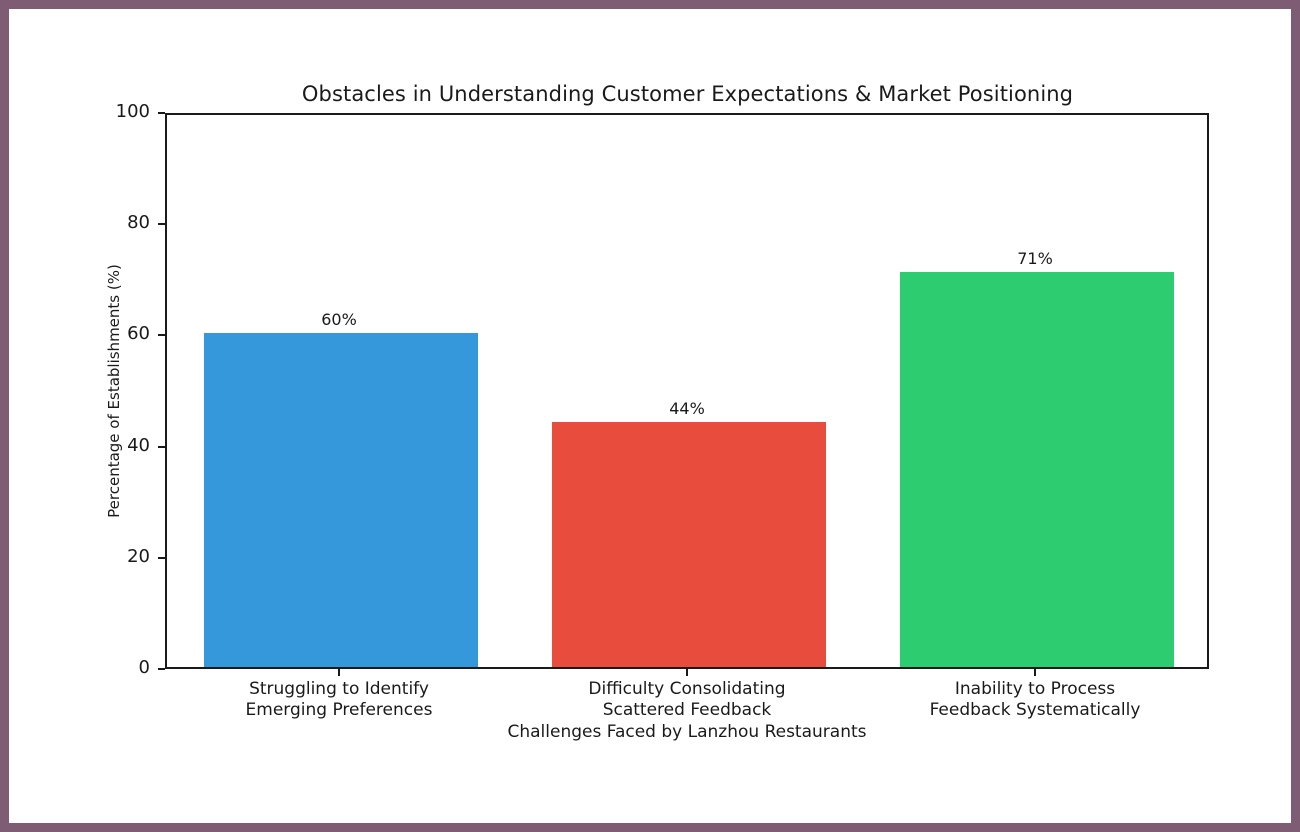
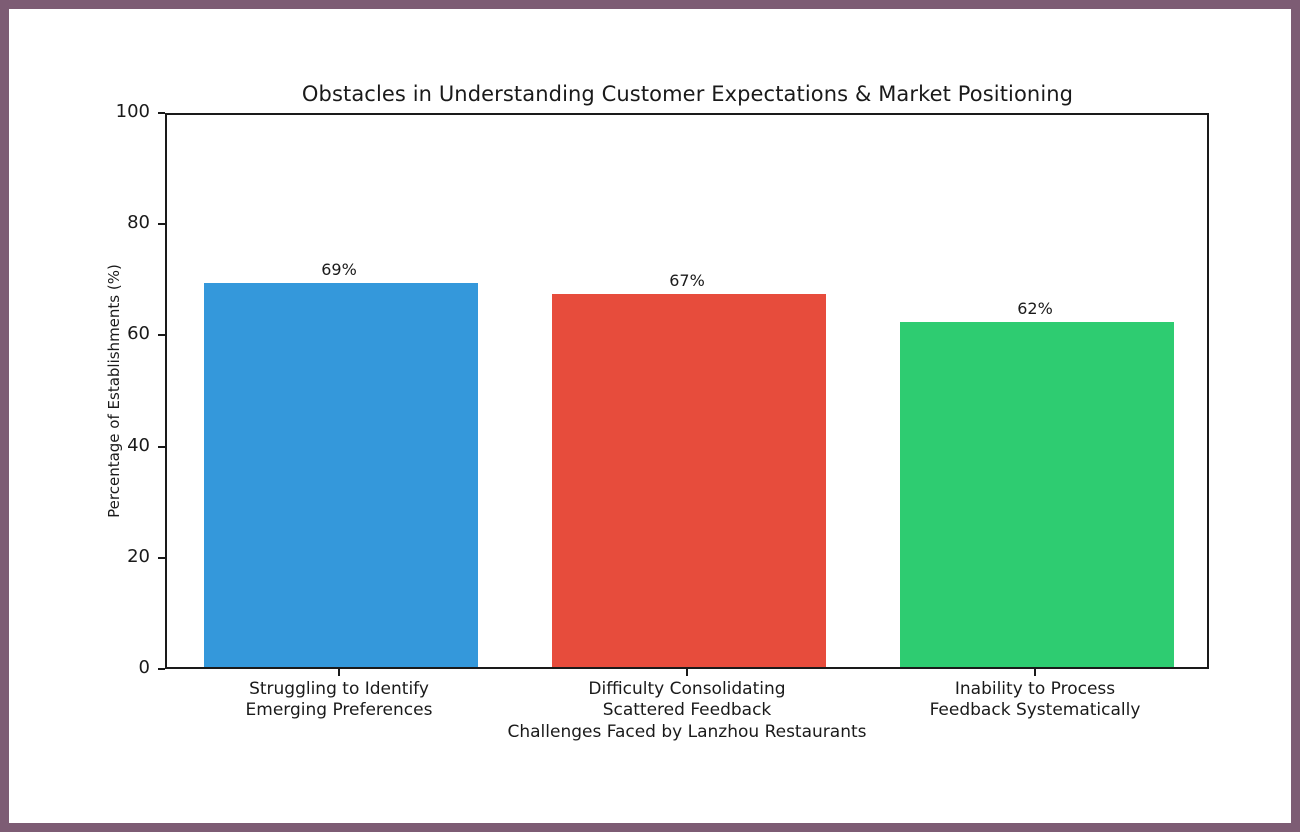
Struggling to Identify Emerging Preferences: 60% -> 69%
Difficulty Consolidating Scattered Feedback: 44% -> 67%
Inability to Process Feedback Systematically: 71% -> 62%
